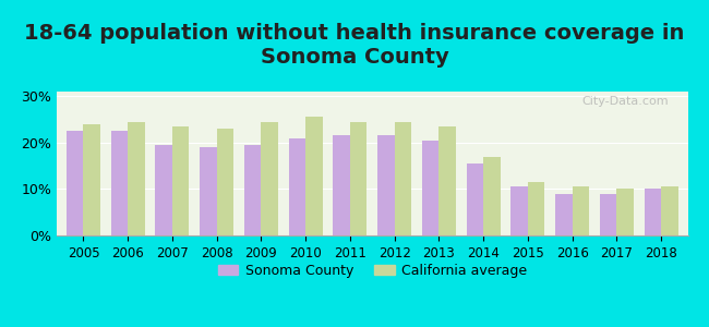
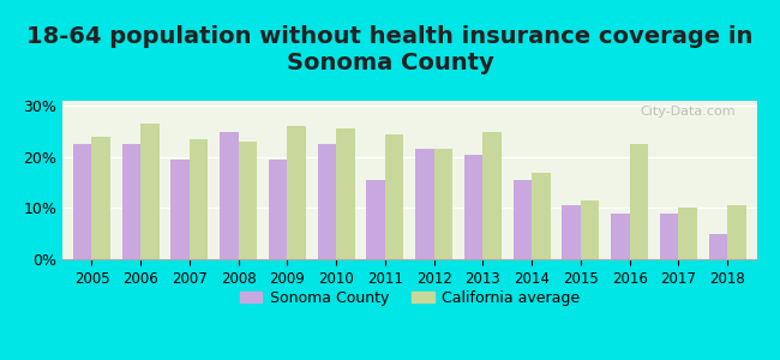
California average/2006: 24.5% -> 26.5%
Sonoma County/2008: 19.0% -> 25.0%
California average/2009: 24.5% -> 26.0%
Sonoma County/2010: 21.0% -> 22.5%
Sonoma County/2011: 21.5% -> 15.5%
California average/2012: 24.5% -> 21.5%
California average/2013: 23.5% -> 25.0%
California average/2016: 10.5% -> 22.5%
Sonoma County/2018: 10.0% -> 5.0%
